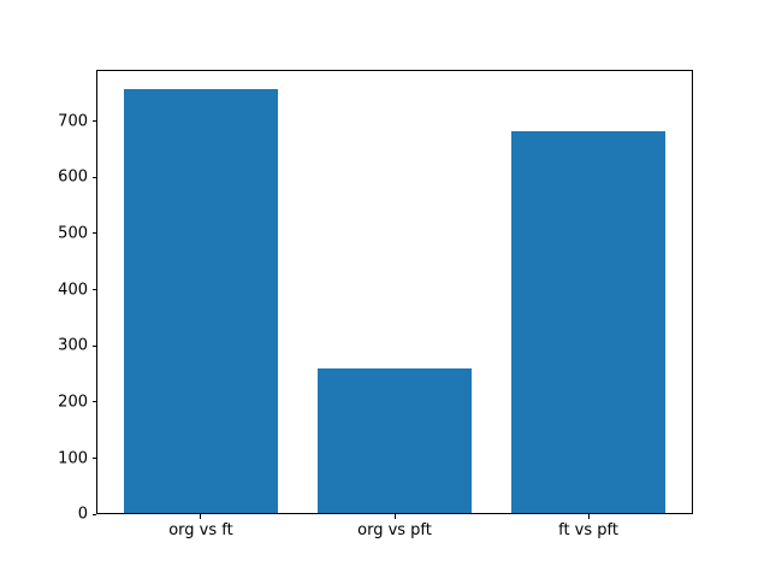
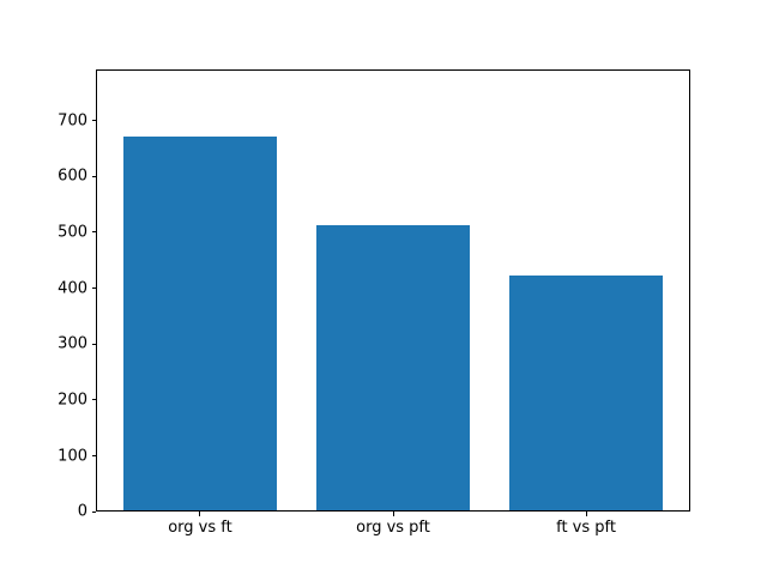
org vs ft: 760 -> 670
org vs pft: 260 -> 510
ft vs pft: 680 -> 420
